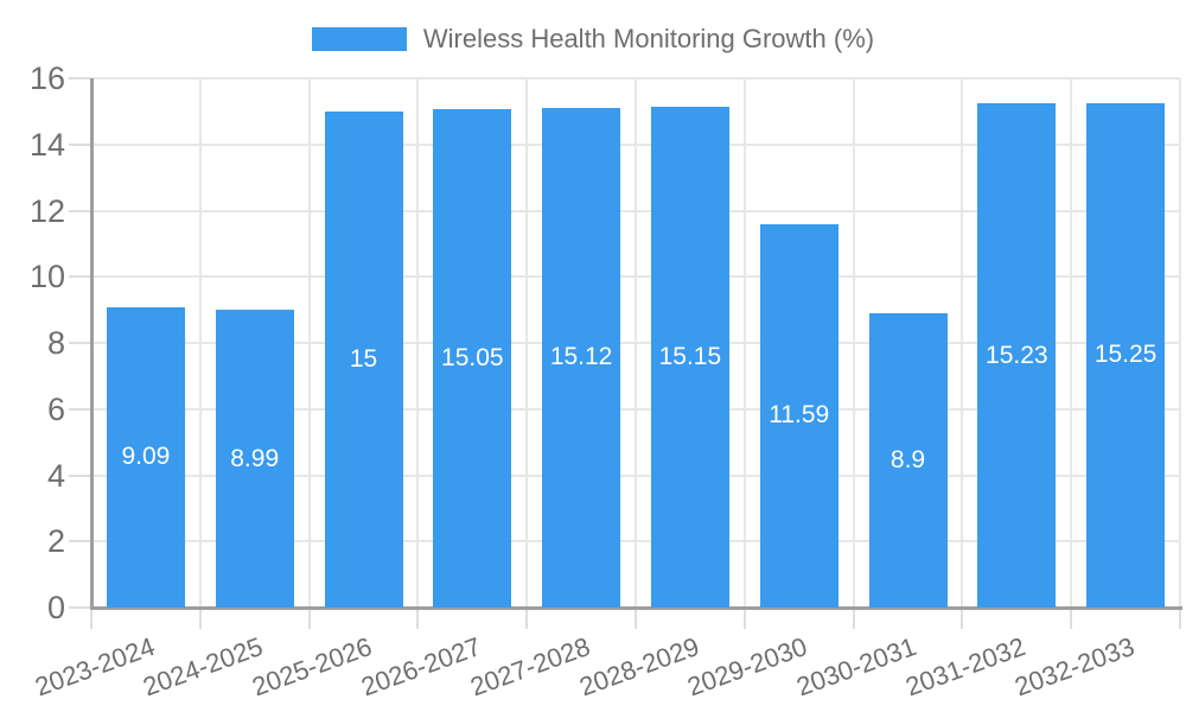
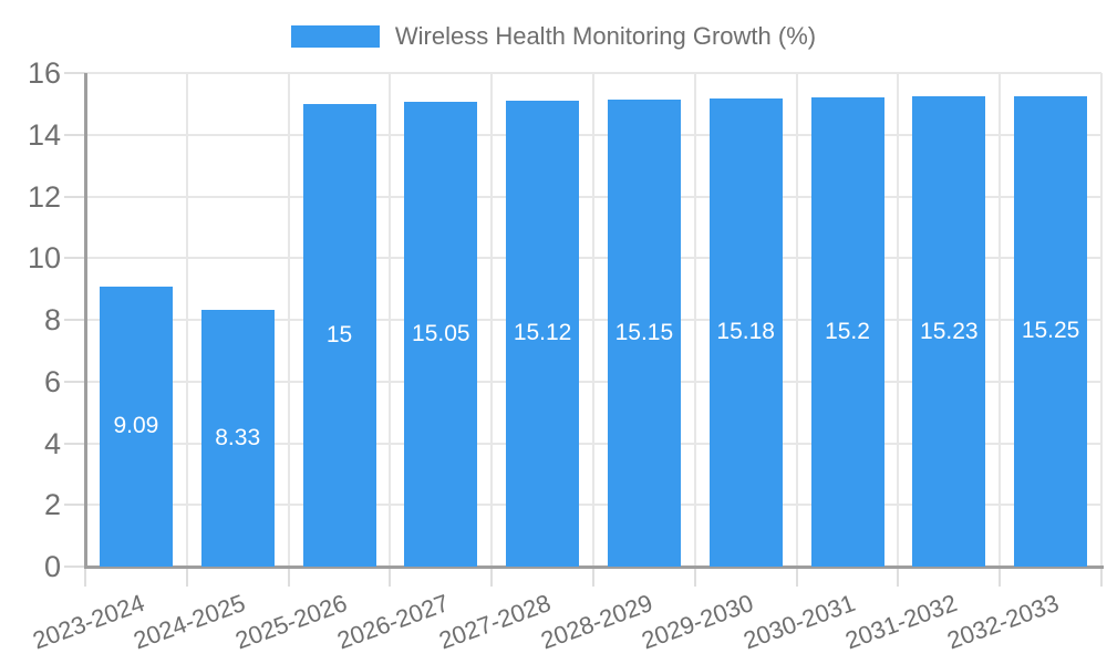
2024-2025: 8.99 -> 8.33
2029-2030: 11.59 -> 15.18
2030-2031: 8.9 -> 15.2
